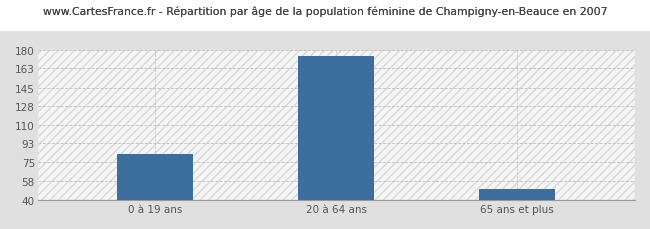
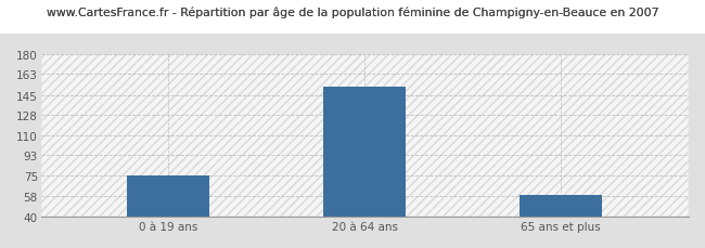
0 à 19 ans: 83 -> 75
20 à 64 ans: 175 -> 152
65 ans et plus: 50 -> 59
